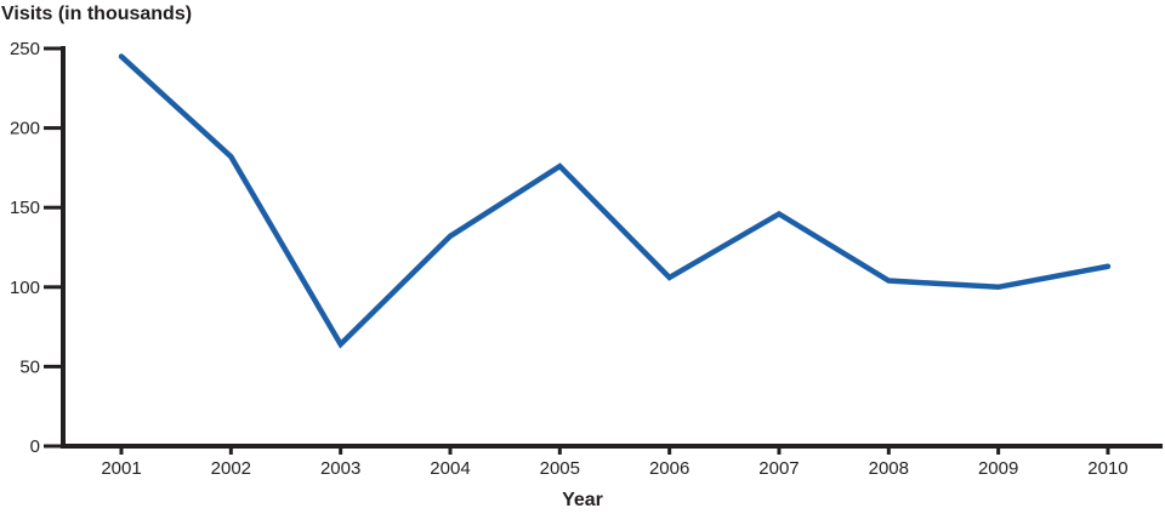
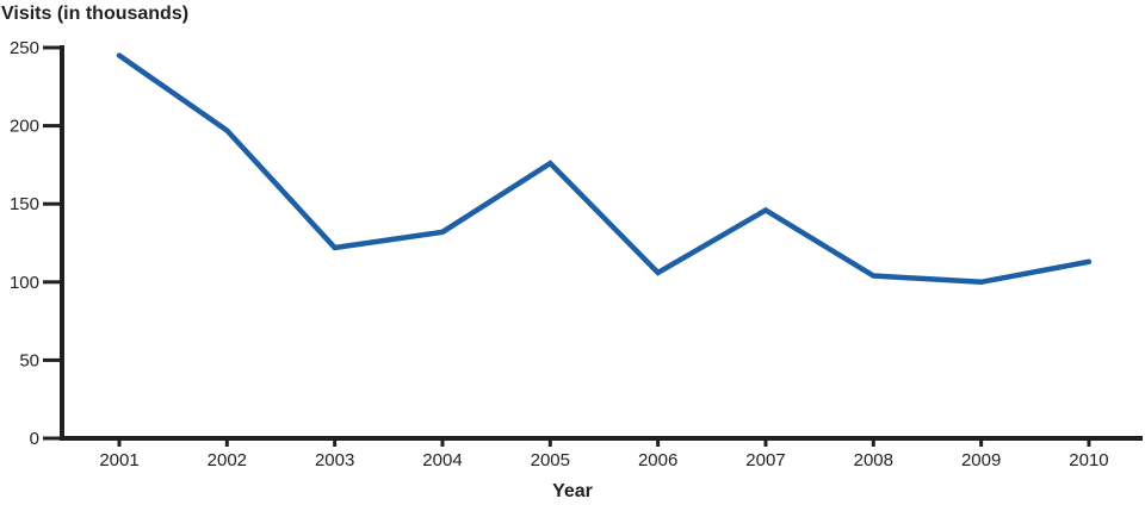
2002: 182 -> 197
2003: 64 -> 122
